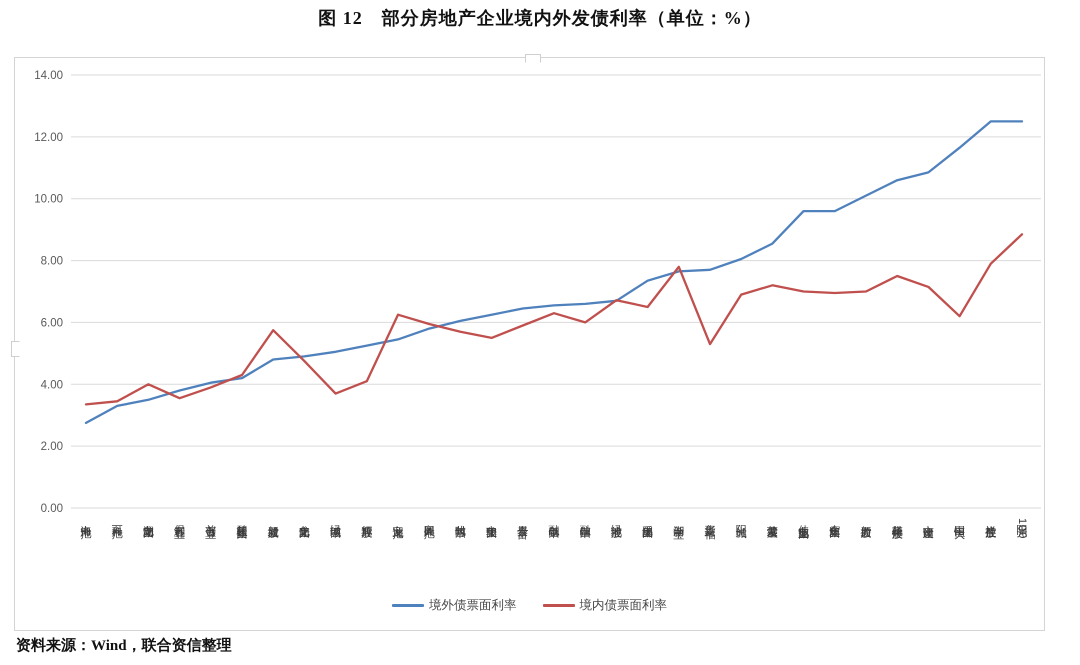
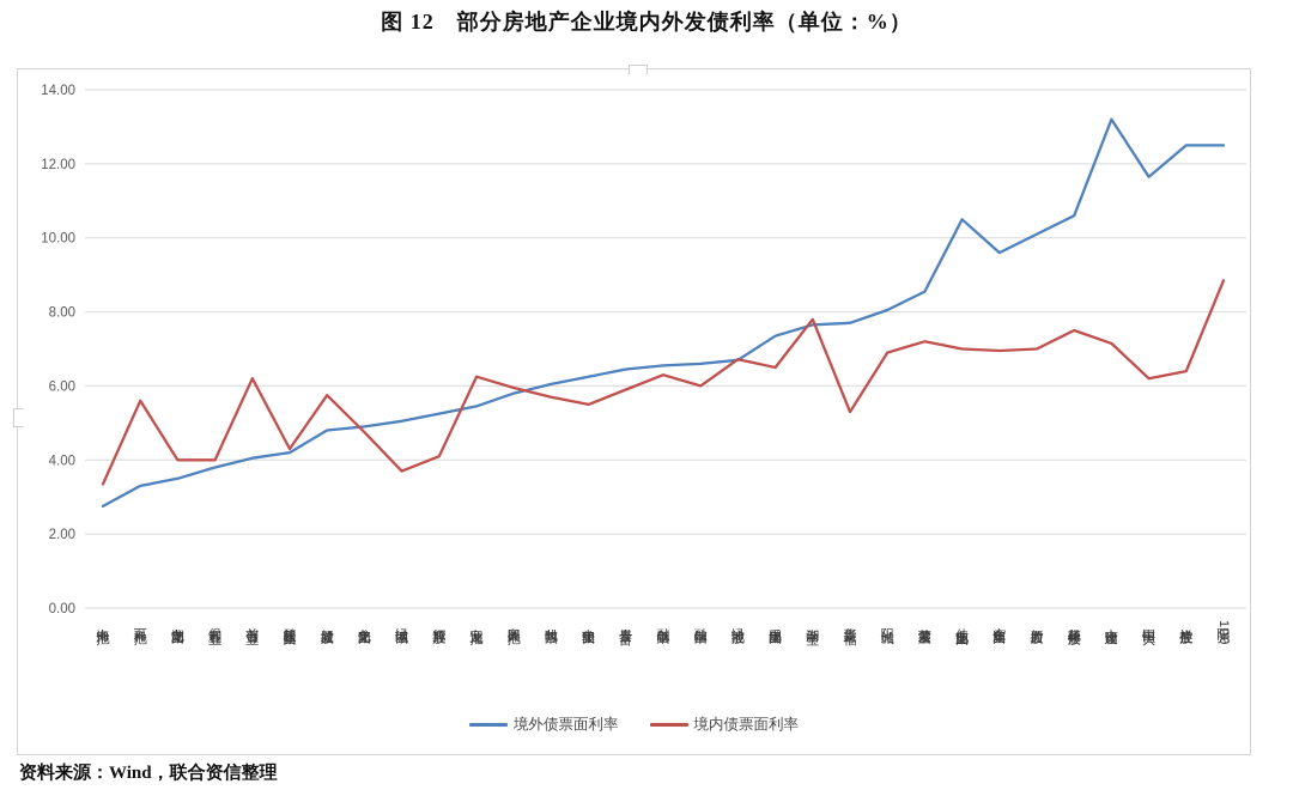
境内债票面利率/万科地产: 3.5 -> 5.6
境内债票面利率/保利置业: 3.5 -> 4.0
境内债票面利率/首创置业: 3.9 -> 6.2
境外债票面利率/佳兆业集团: 9.6 -> 10.5
境外债票面利率/中南建设: 10.8 -> 13.2
境内债票面利率/祥生控股: 7.9 -> 6.4
